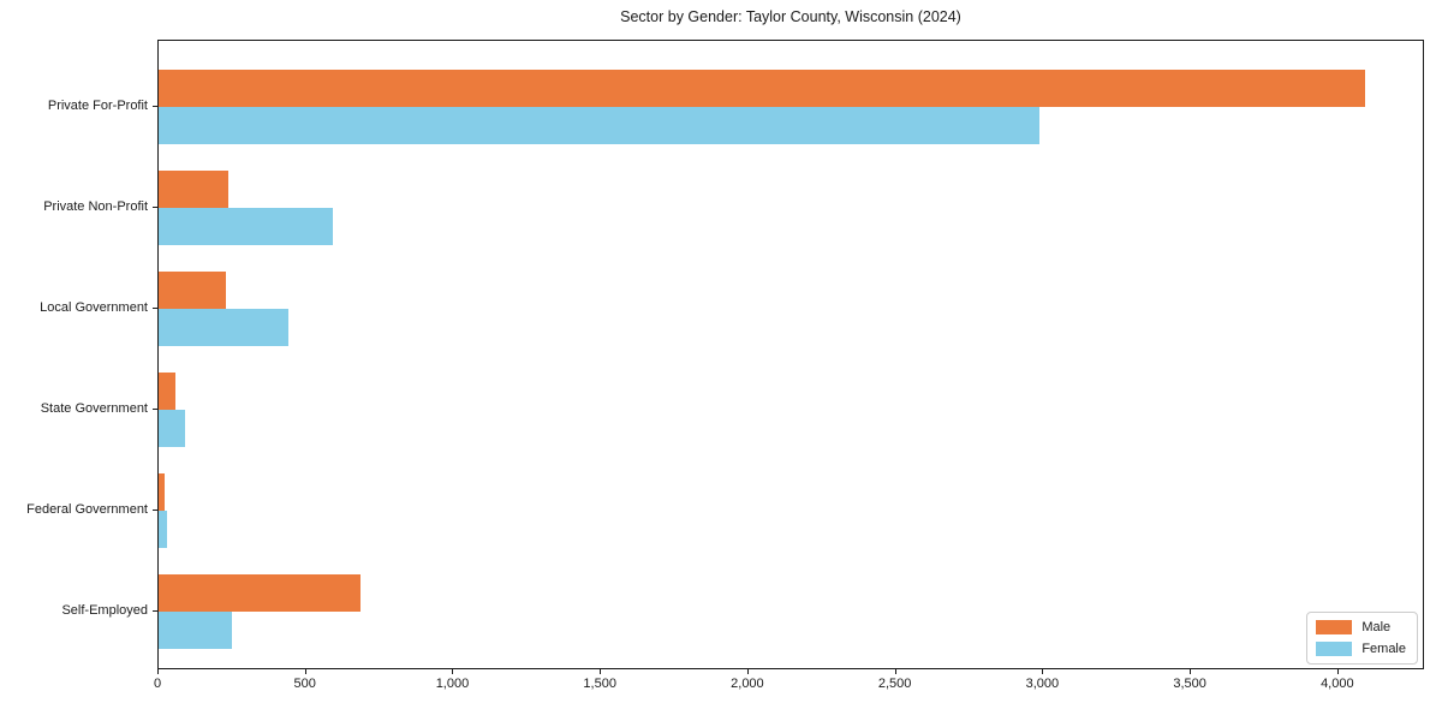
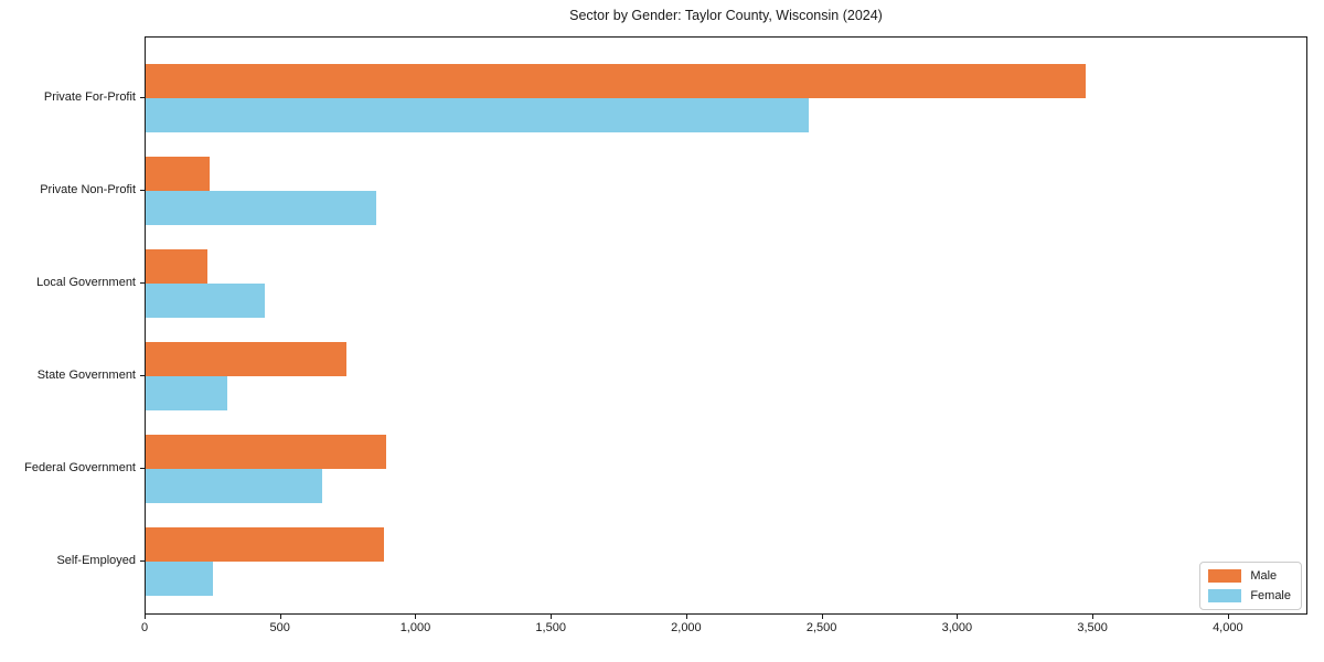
Male/Private For-Profit: 4090 -> 3470
Female/Private For-Profit: 2980 -> 2450
Female/Private Non-Profit: 590 -> 850
Male/State Government: 60 -> 740
Female/State Government: 90 -> 300
Male/Federal Government: 20 -> 890
Female/Federal Government: 30 -> 650
Male/Self-Employed: 680 -> 880
